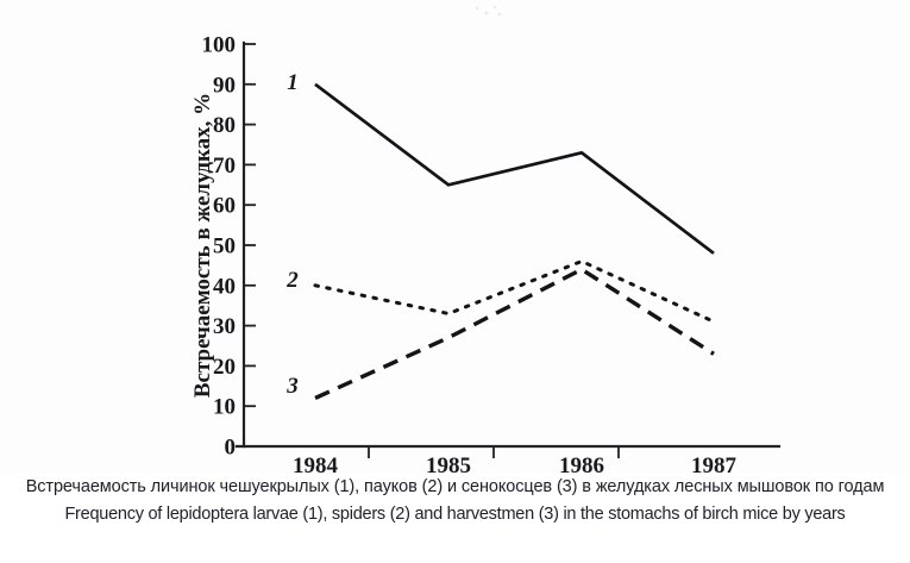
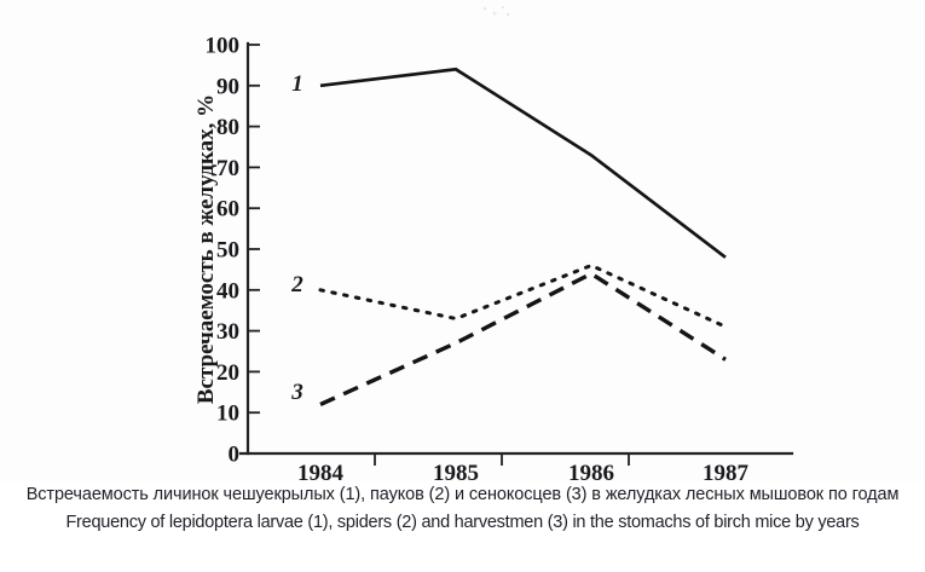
1/1985: 65 -> 94
